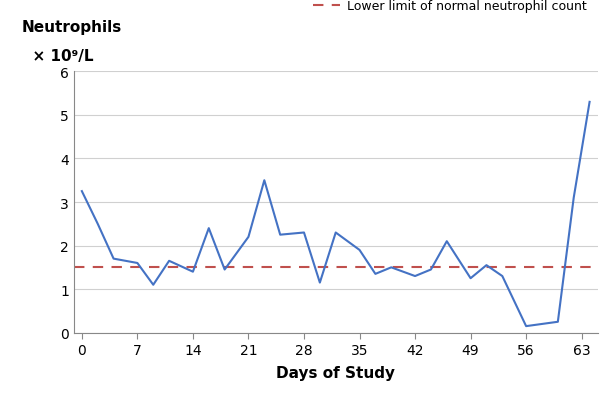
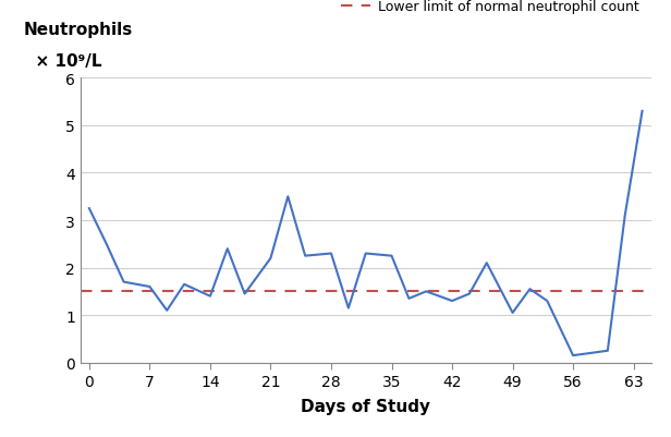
35: 1.90 -> 2.25
49: 1.25 -> 1.05
